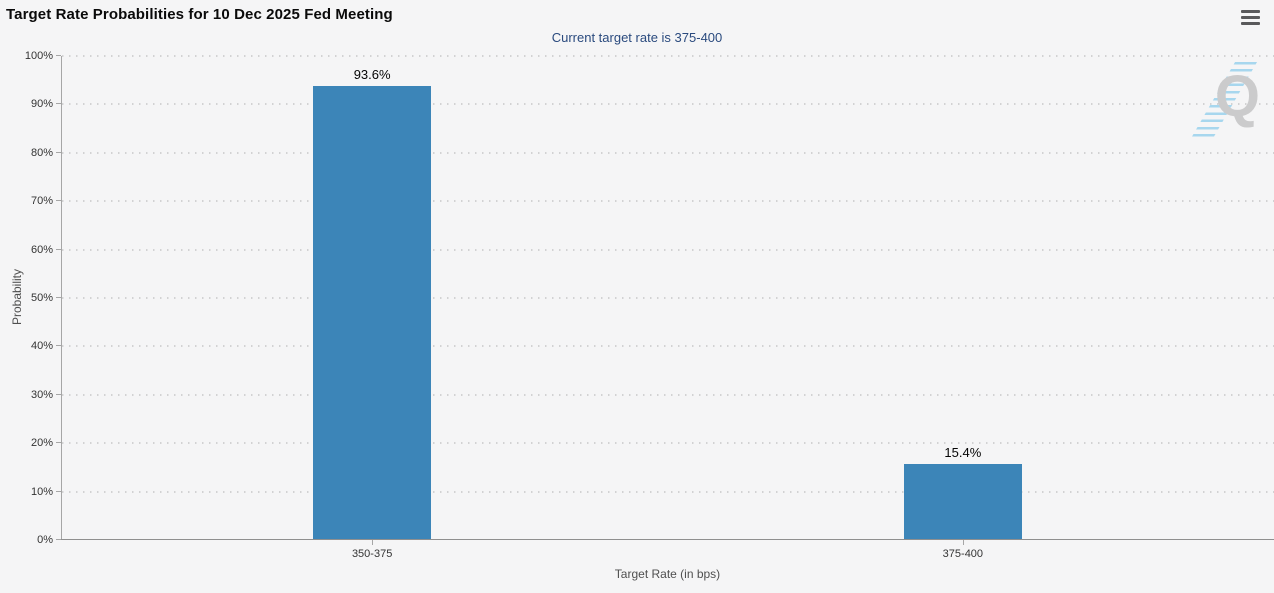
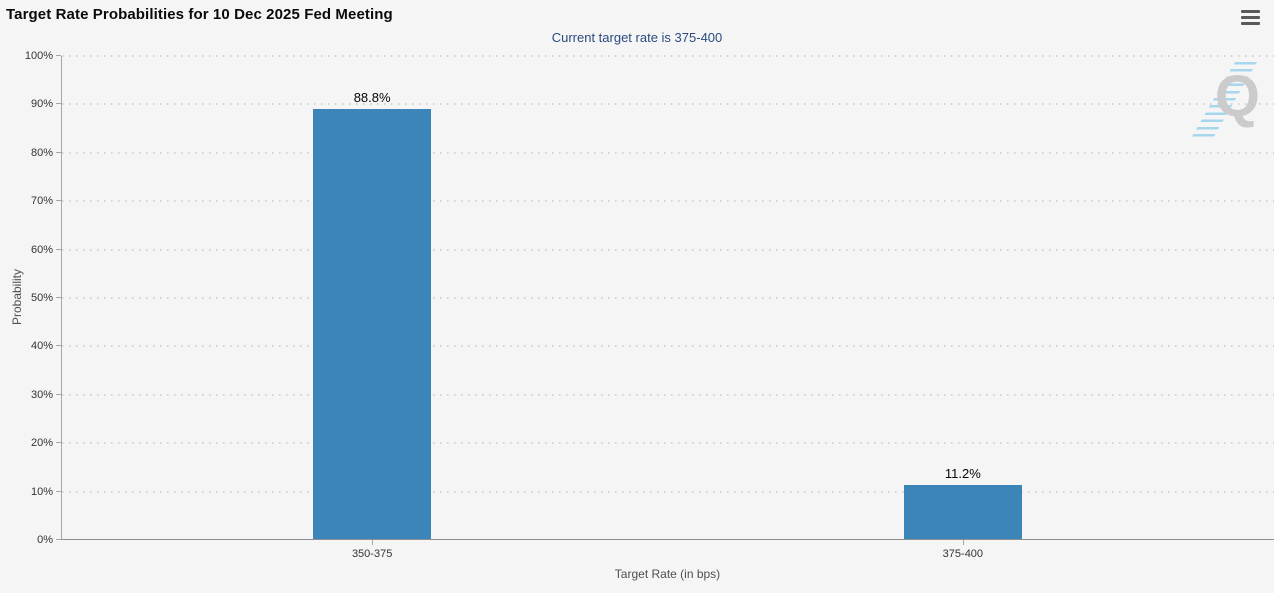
350-375: 93.6% -> 88.8%
375-400: 15.4% -> 11.2%
